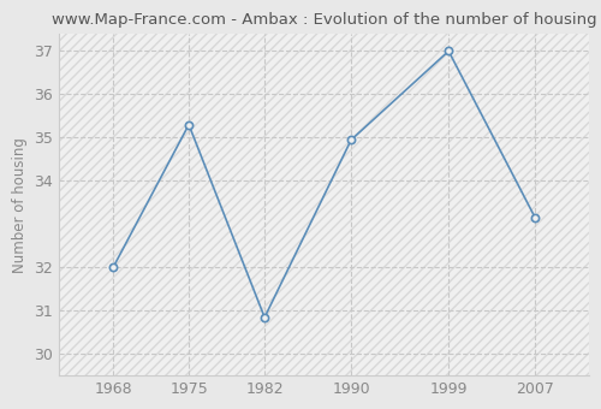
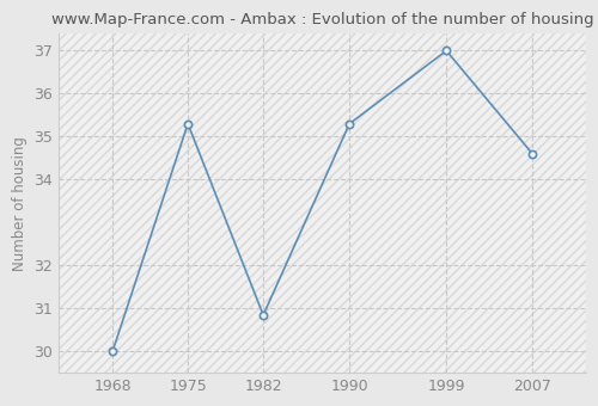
1968: 32.00 -> 30.00
1990: 34.95 -> 35.30
2007: 33.15 -> 34.60
